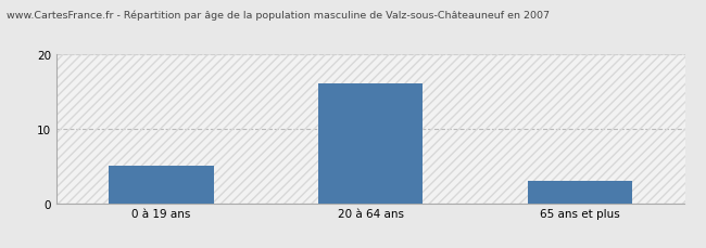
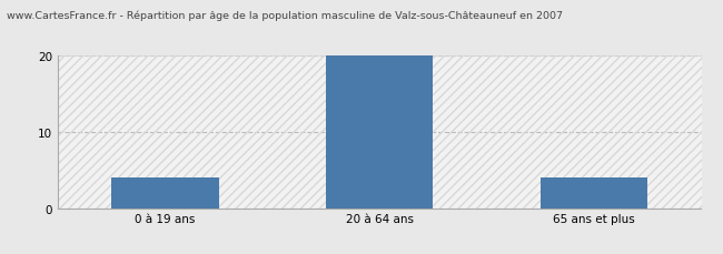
0 à 19 ans: 5 -> 4
20 à 64 ans: 16 -> 20
65 ans et plus: 3 -> 4
